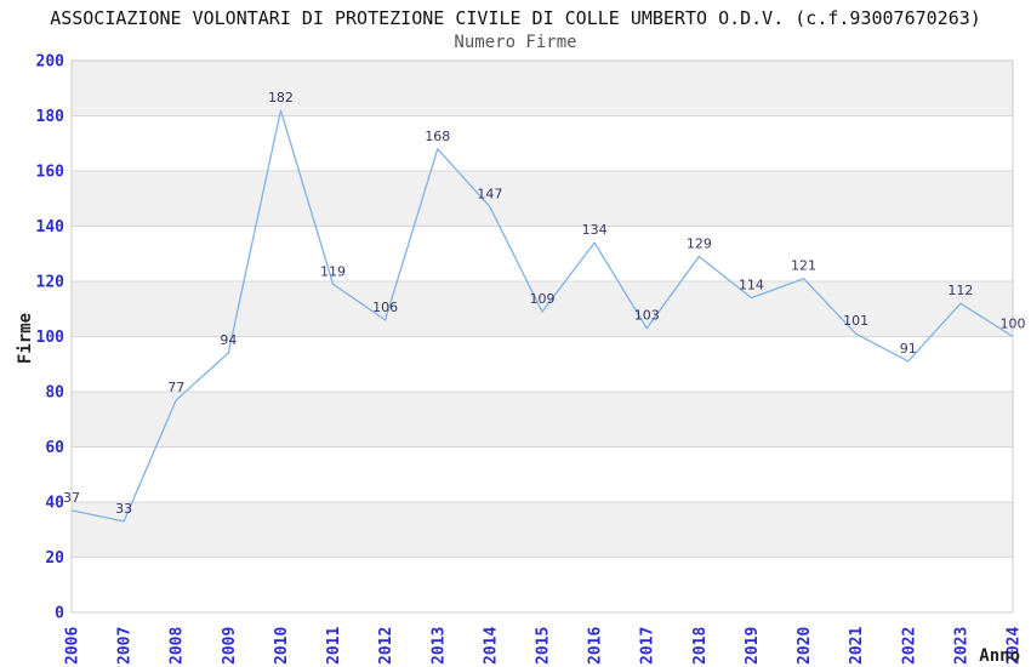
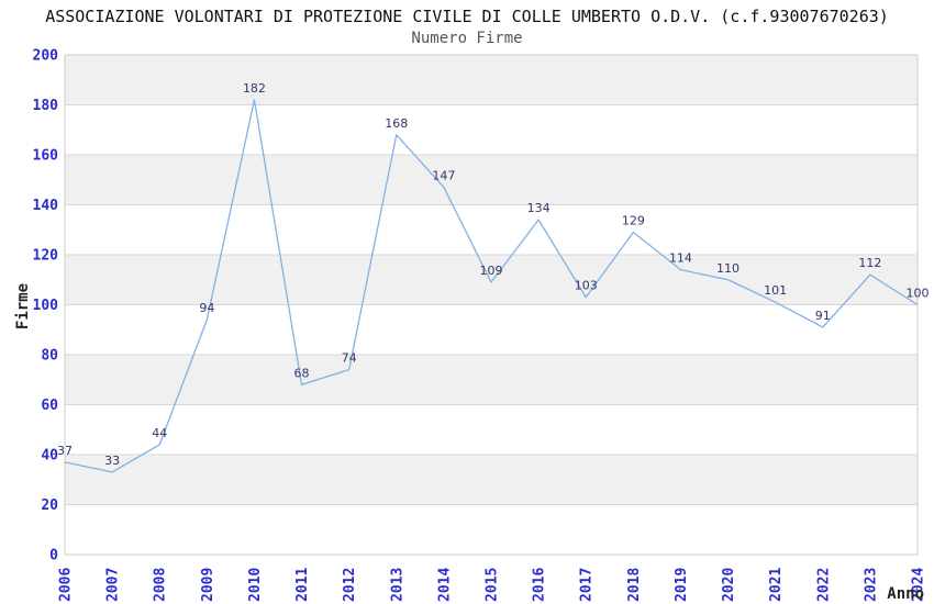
2008: 77 -> 44
2011: 119 -> 68
2012: 106 -> 74
2020: 121 -> 110
